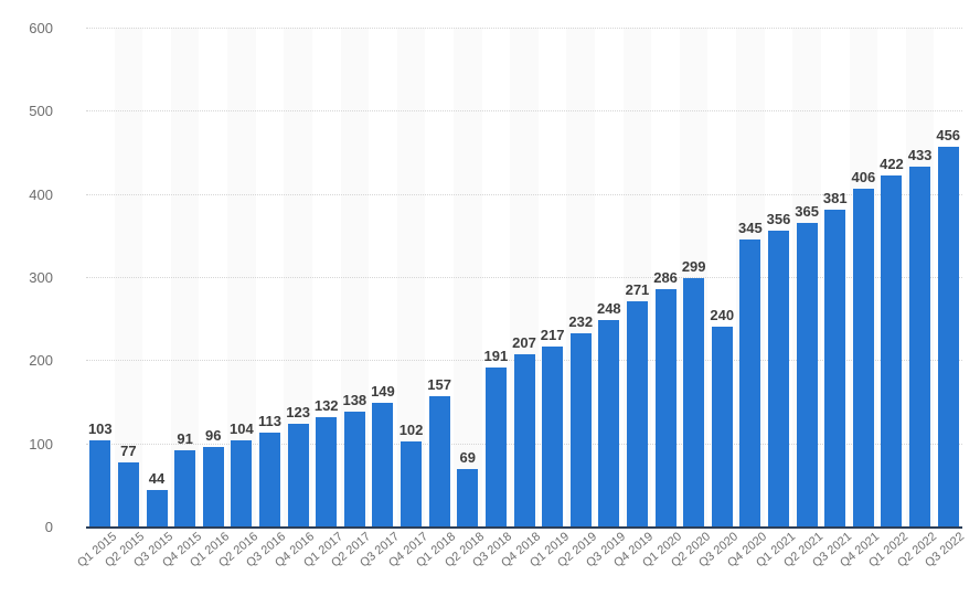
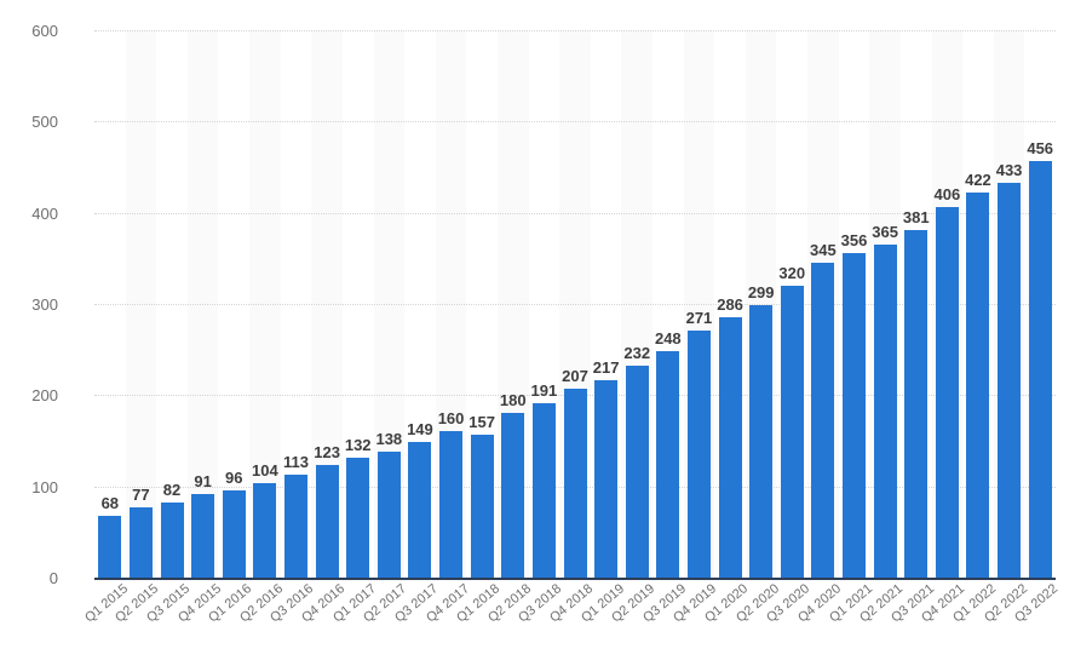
Q1 2015: 103 -> 68
Q3 2015: 44 -> 82
Q4 2017: 102 -> 160
Q2 2018: 69 -> 180
Q3 2020: 240 -> 320
